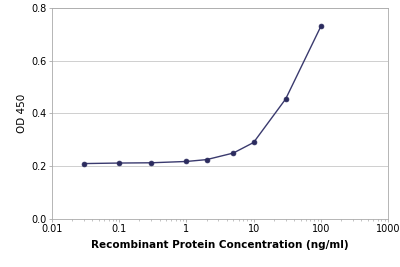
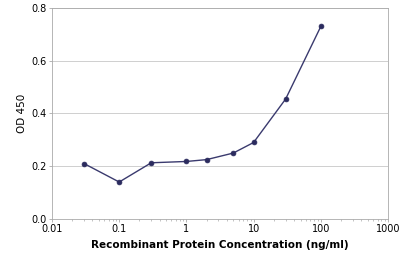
0.1: 0.212 -> 0.140
